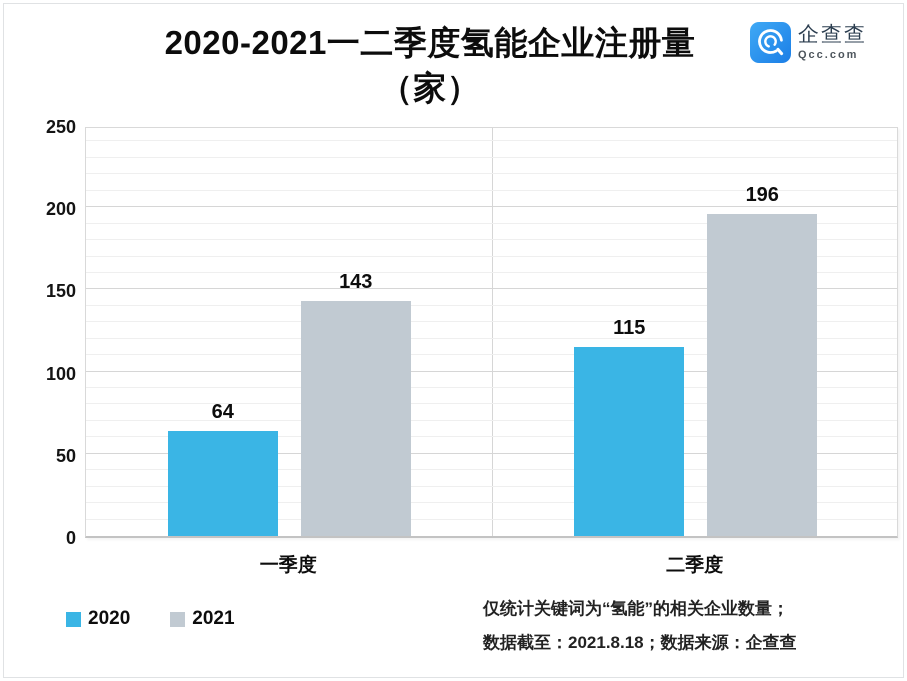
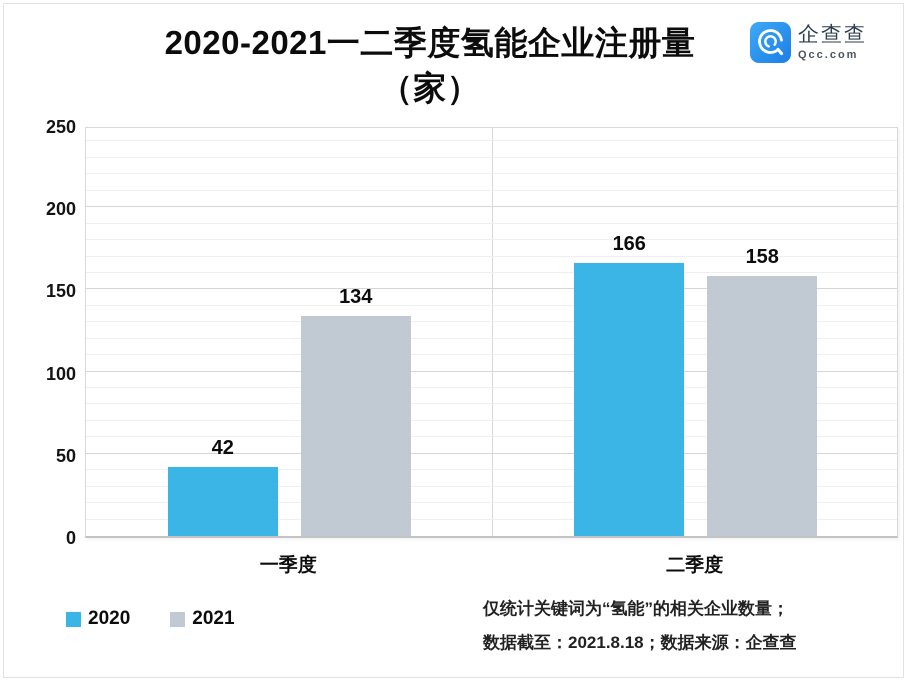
2020/一季度: 64 -> 42
2021/一季度: 143 -> 134
2020/二季度: 115 -> 166
2021/二季度: 196 -> 158
